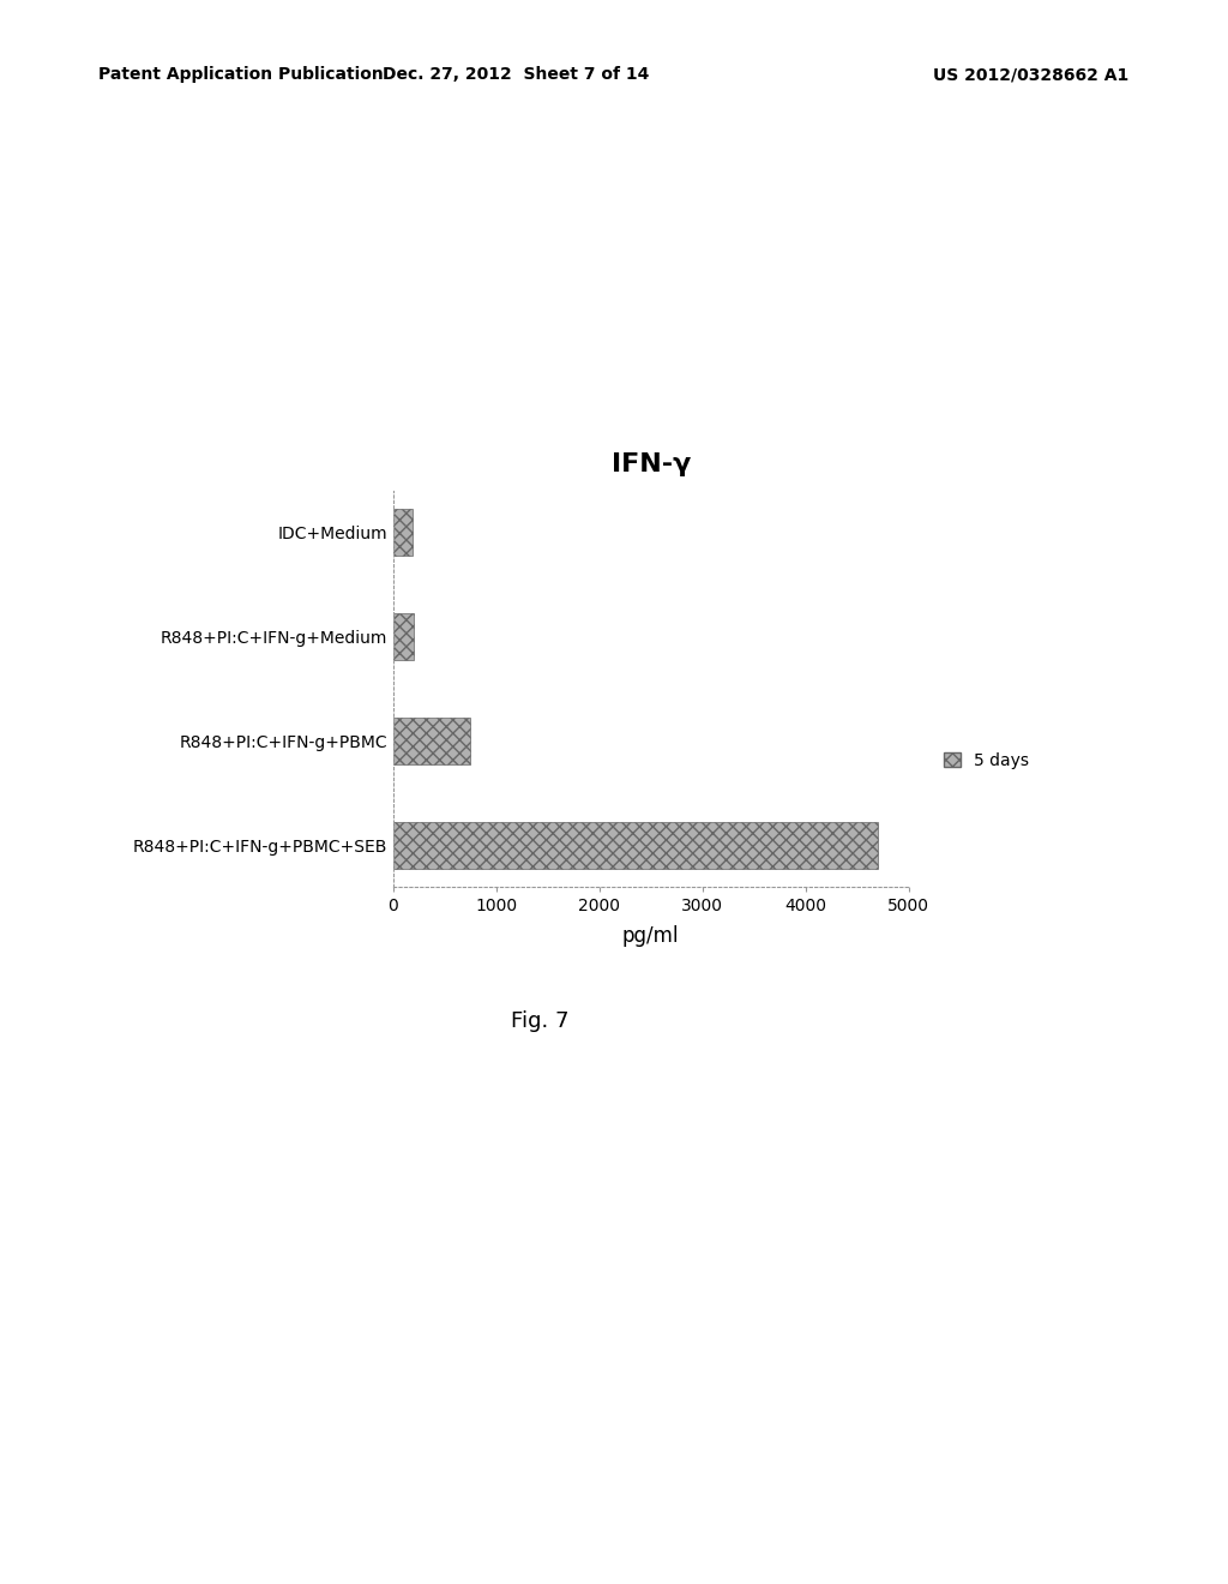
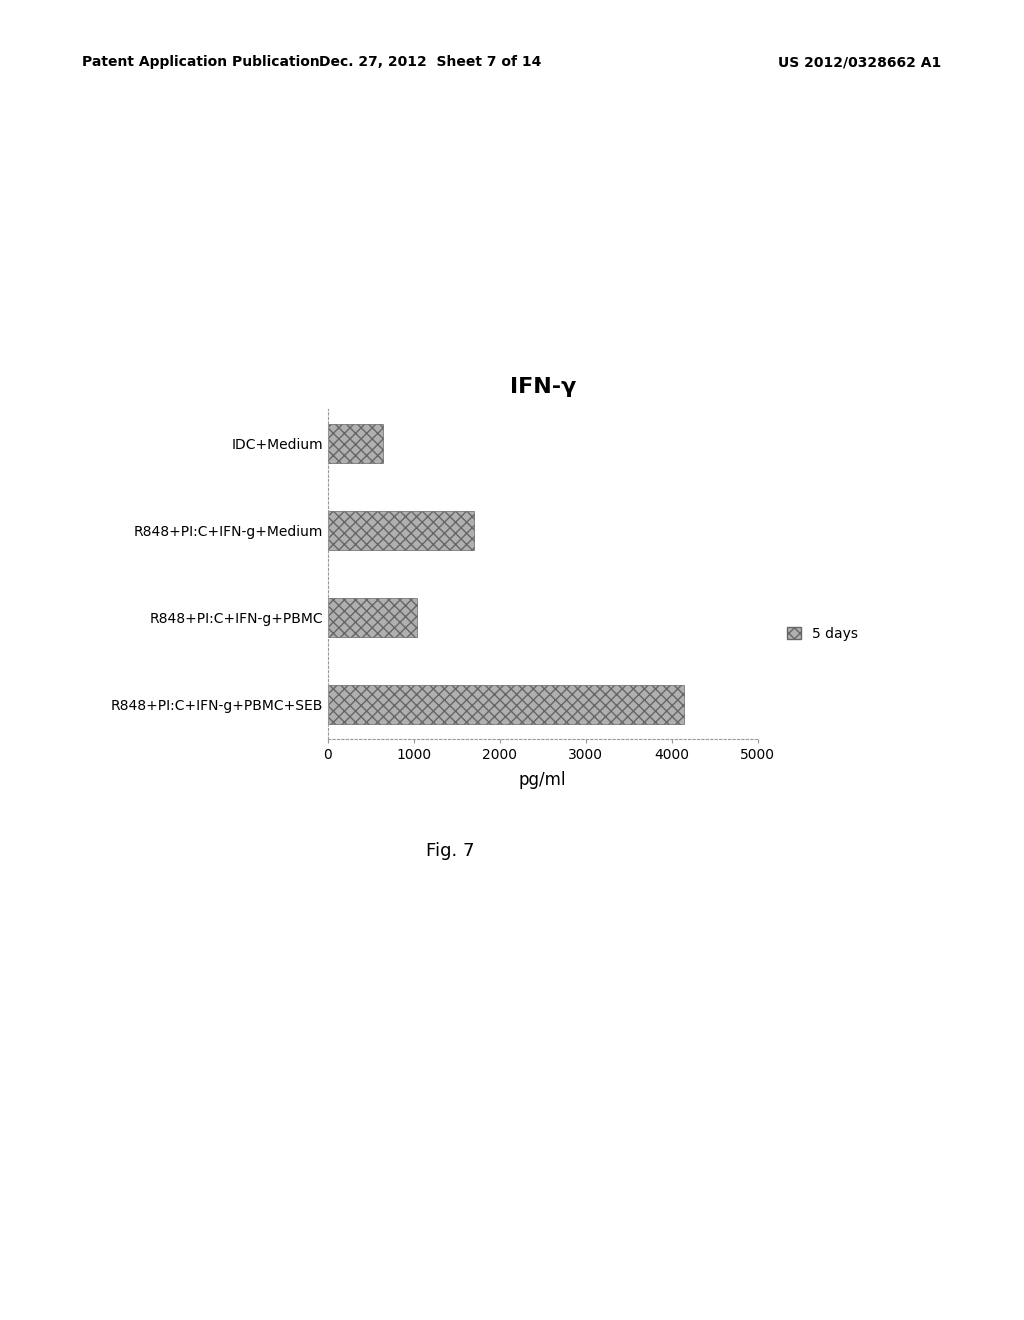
IDC+Medium: 190 -> 640
R848+PI:C+IFN-g+Medium: 200 -> 1700
R848+PI:C+IFN-g+PBMC: 750 -> 1040
R848+PI:C+IFN-g+PBMC+SEB: 4700 -> 4140
